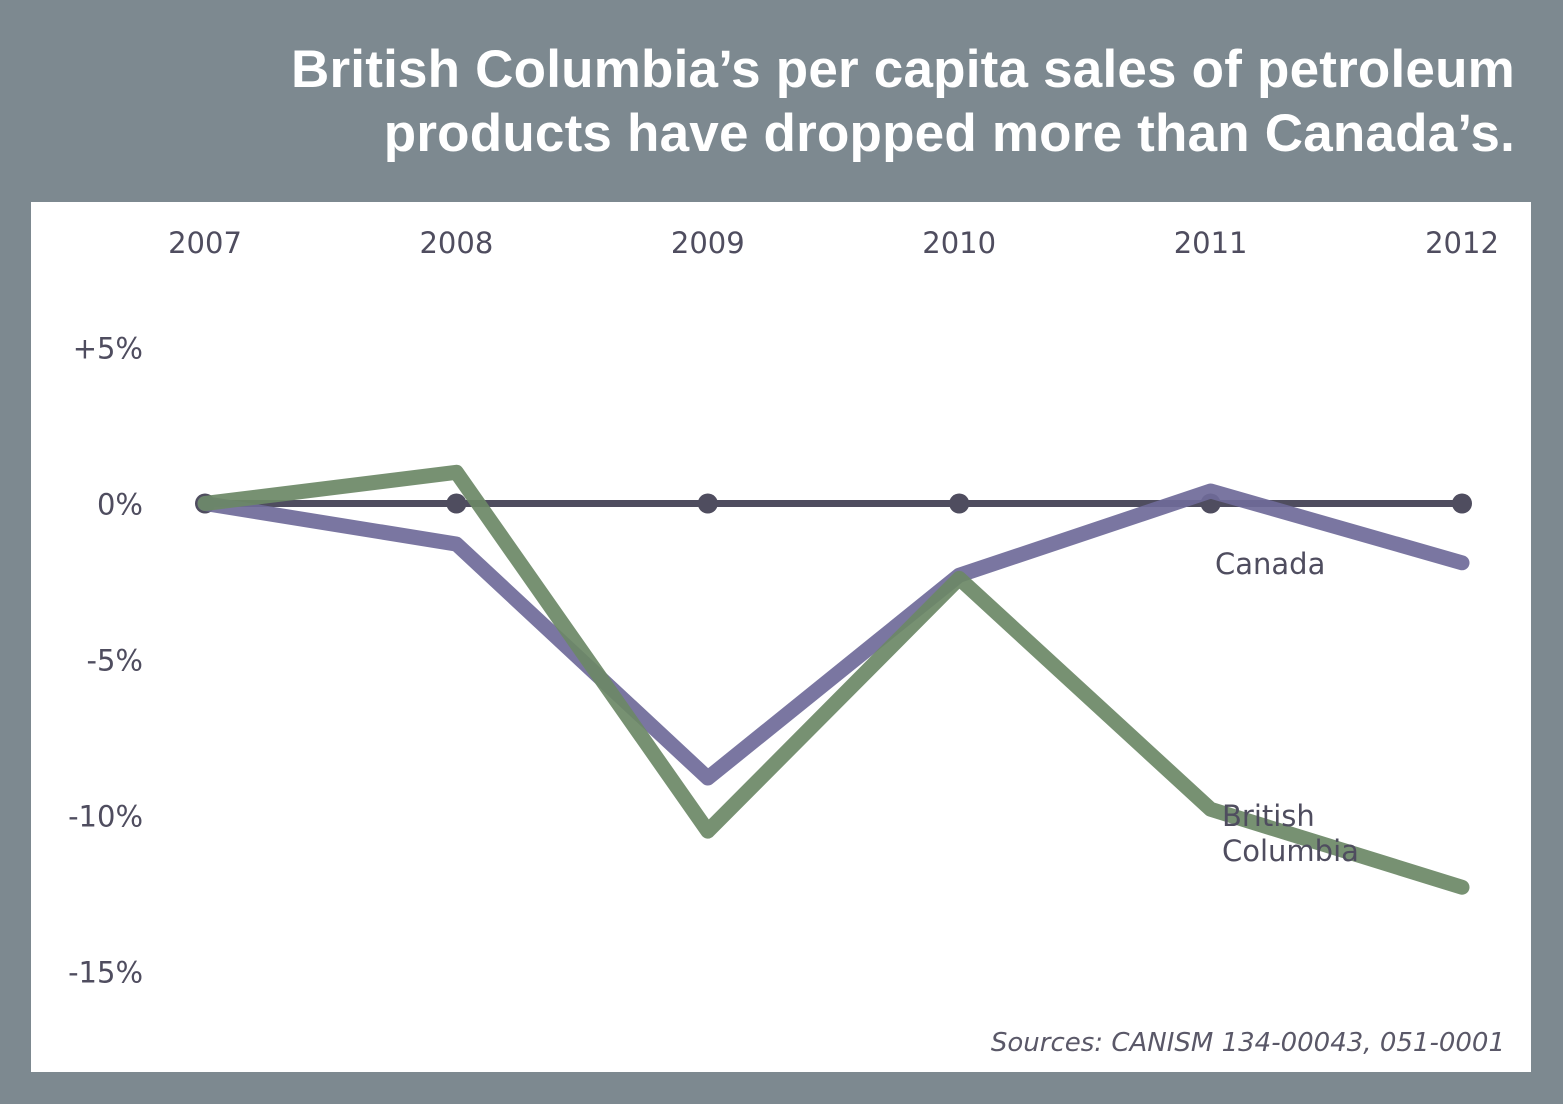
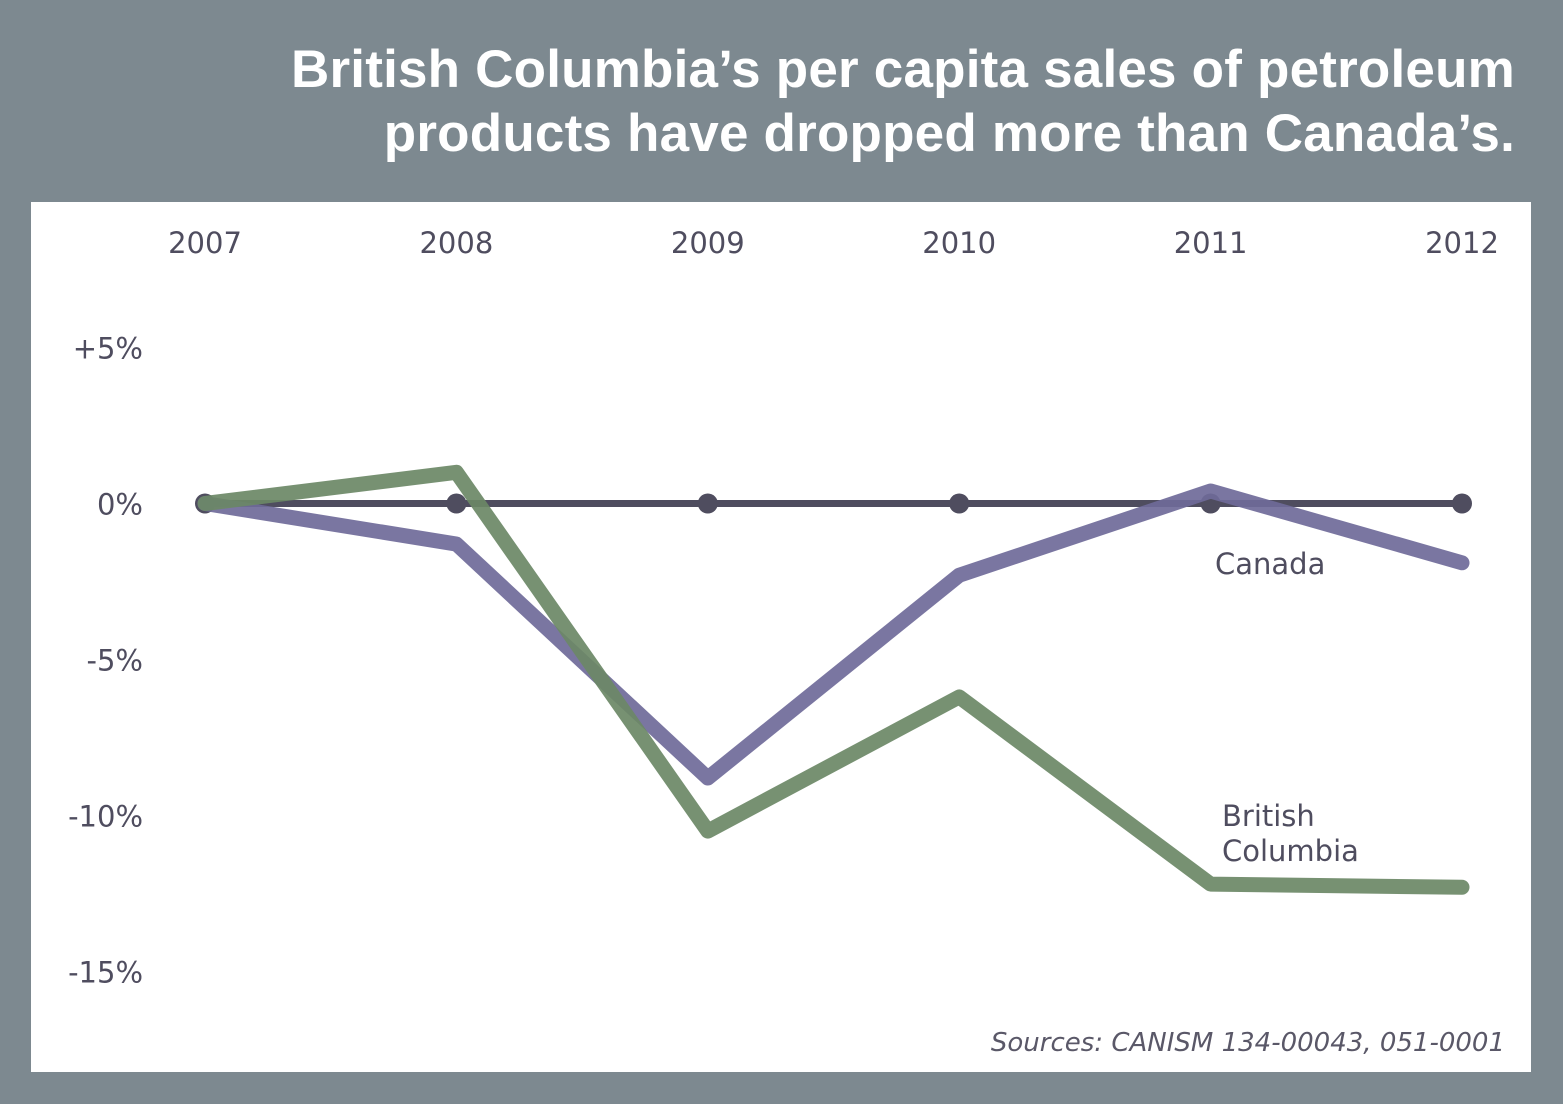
British Columbia/2010: -2.4% -> -6.2%
British Columbia/2011: -9.8% -> -12.2%
